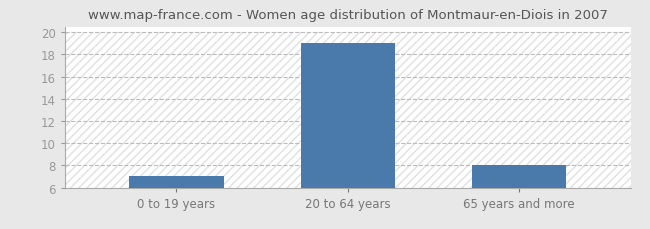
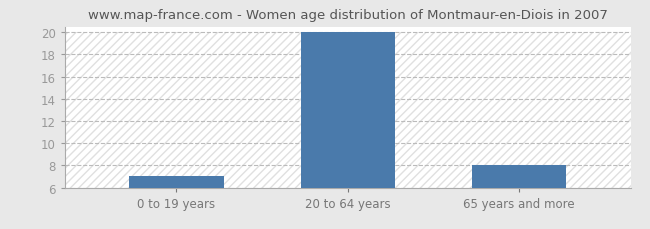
20 to 64 years: 19 -> 20
